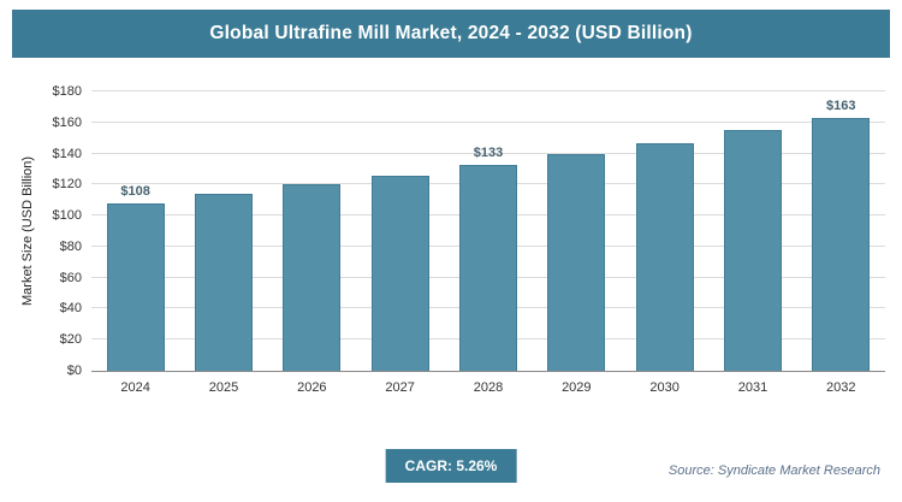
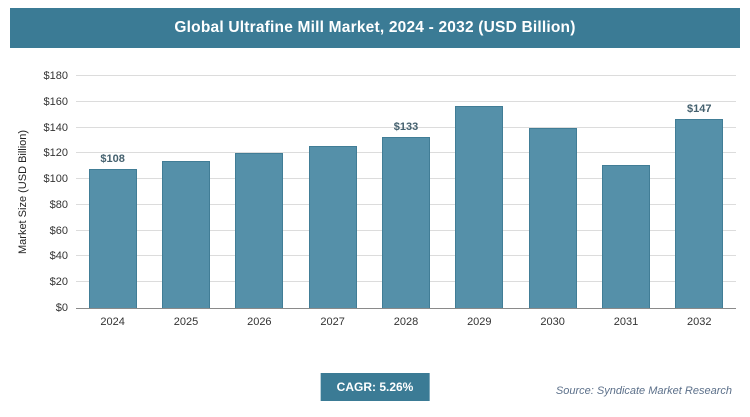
2029: $140 -> $157
2030: $147 -> $140
2031: $155 -> $111
2032: $163 -> $147
